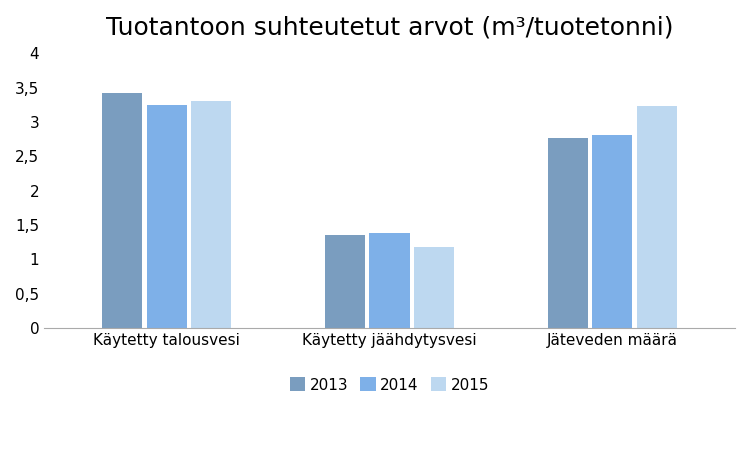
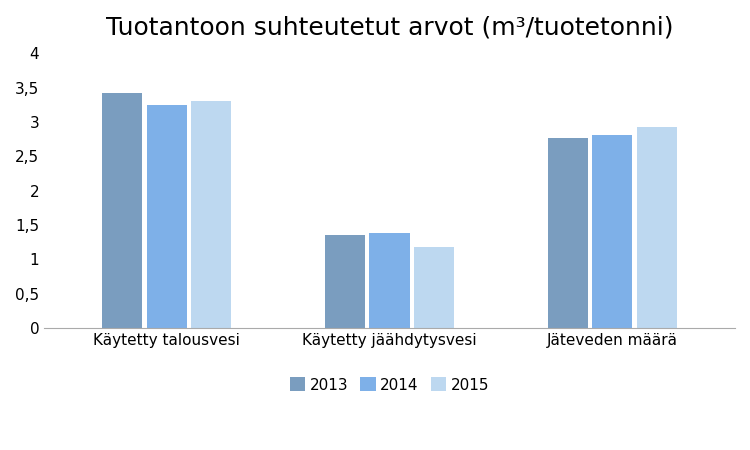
2015/Jäteveden määrä: 3,24 -> 2,93
